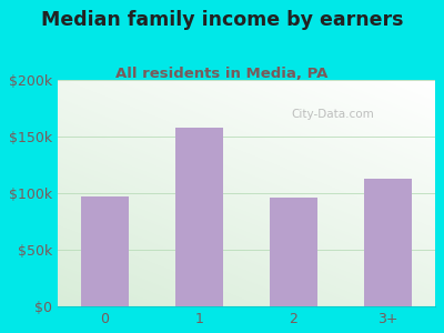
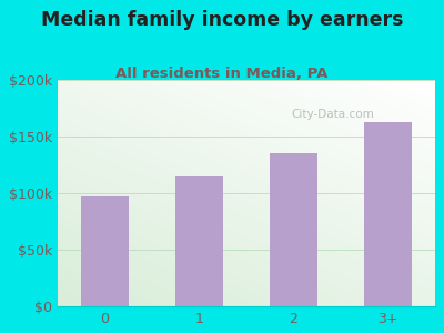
1: $158k -> $115k
2: $96k -> $135k
3+: $113k -> $163k
